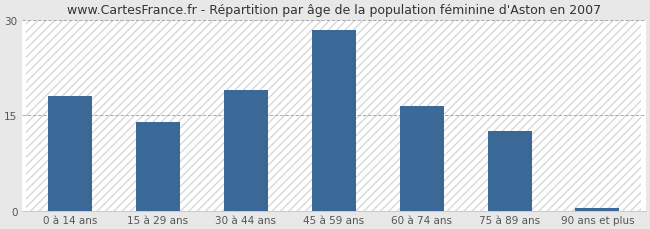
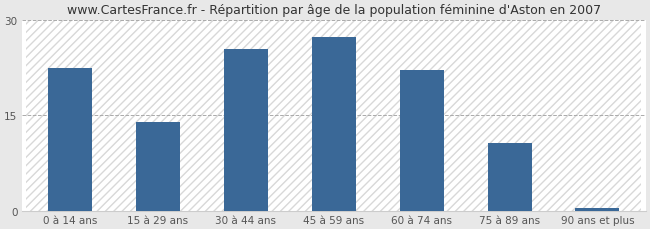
0 à 14 ans: 18.0 -> 22.4
30 à 44 ans: 19.0 -> 25.4
45 à 59 ans: 28.5 -> 27.4
60 à 74 ans: 16.5 -> 22.2
75 à 89 ans: 12.5 -> 10.6
